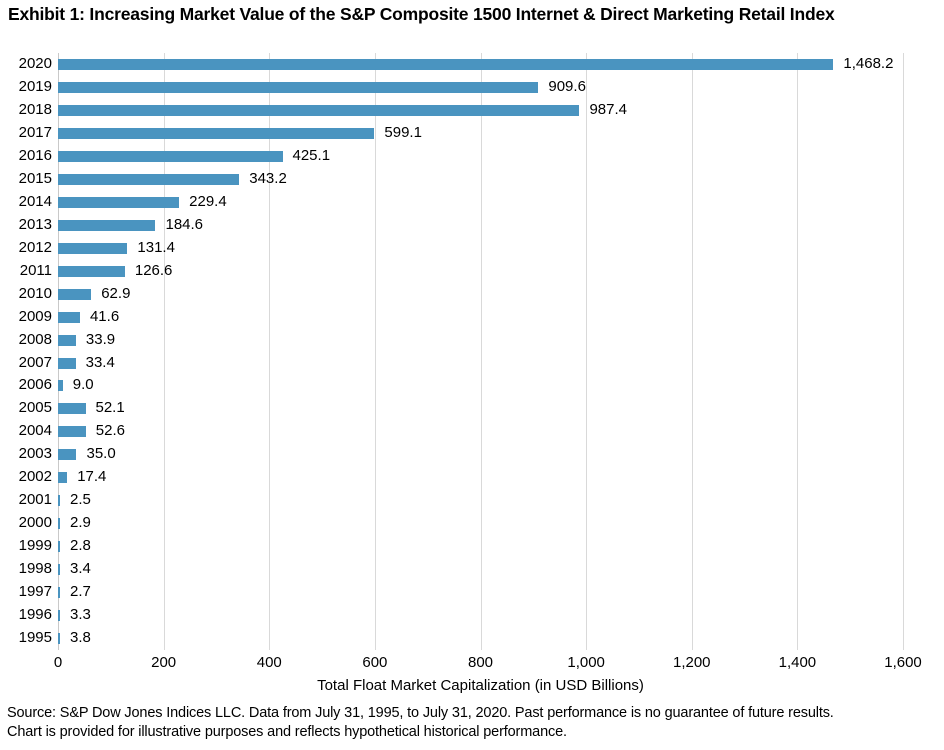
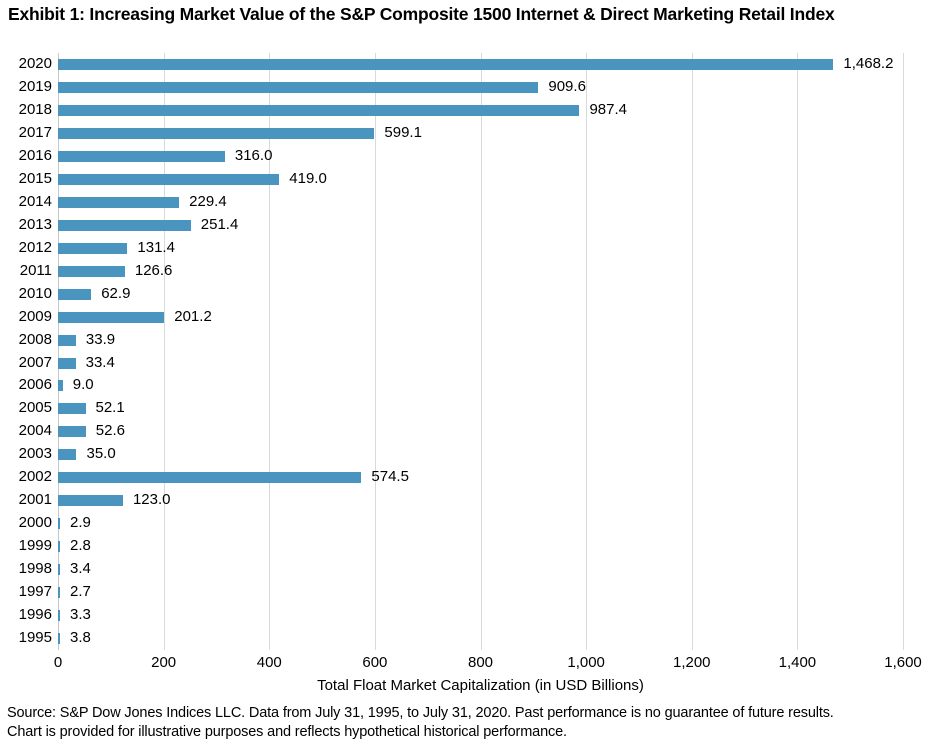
2016: 425.1 -> 316.0
2015: 343.2 -> 419.0
2013: 184.6 -> 251.4
2009: 41.6 -> 201.2
2002: 17.4 -> 574.5
2001: 2.5 -> 123.0
